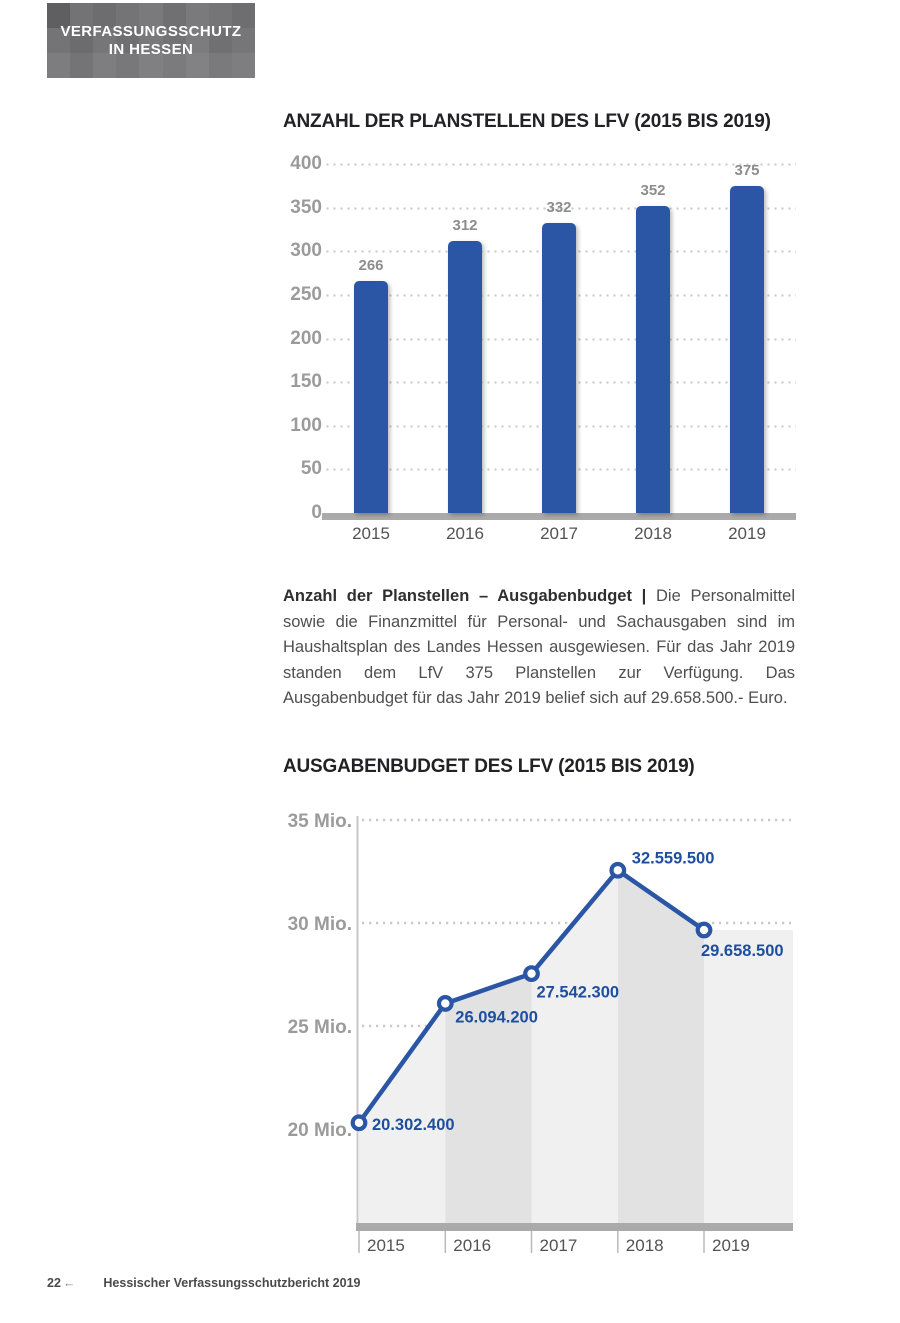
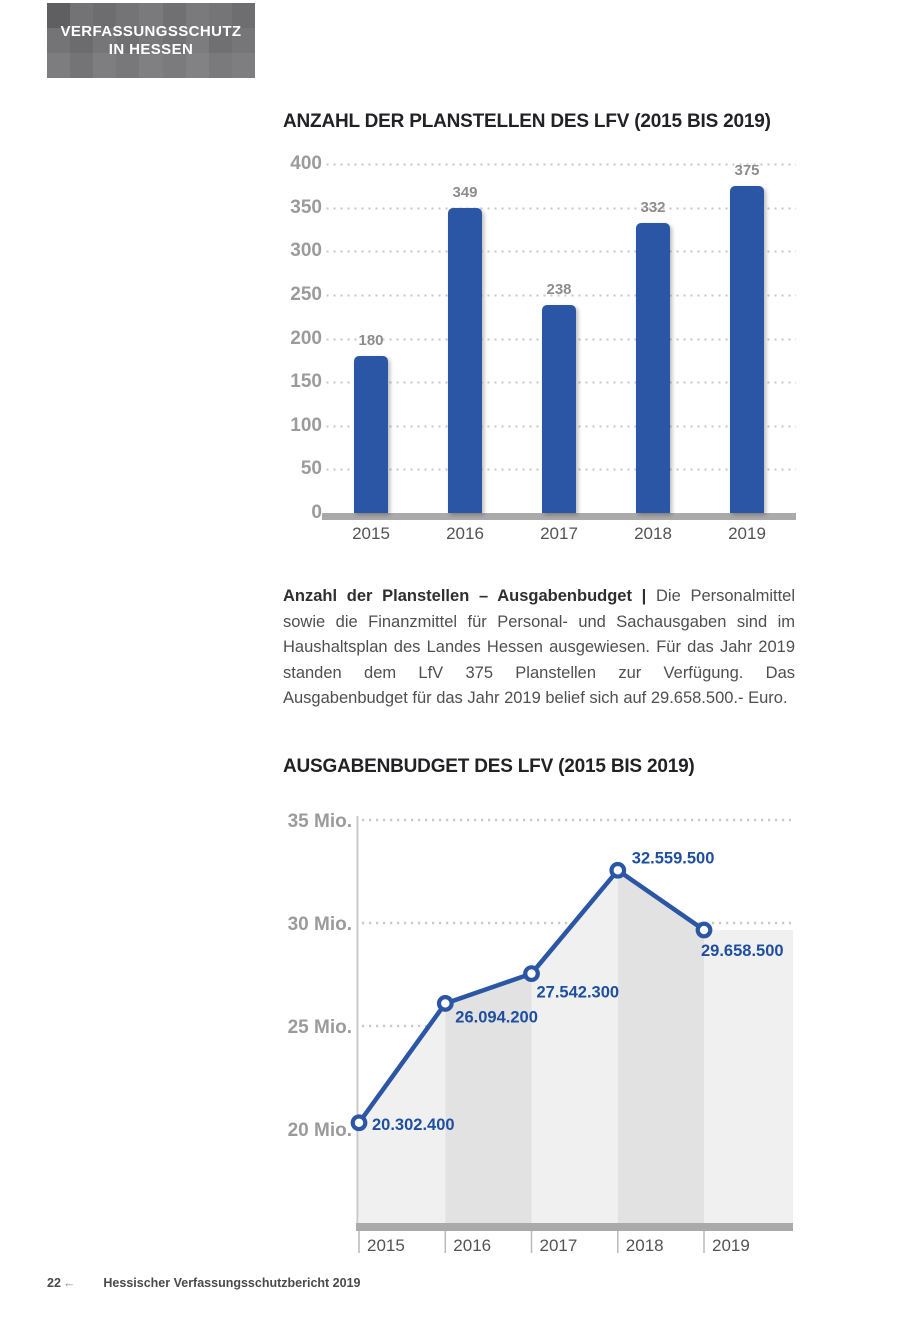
ANZAHL DER PLANSTELLEN DES LFV (2015 BIS 2019)/2015: 266 -> 180
ANZAHL DER PLANSTELLEN DES LFV (2015 BIS 2019)/2016: 312 -> 349
ANZAHL DER PLANSTELLEN DES LFV (2015 BIS 2019)/2017: 332 -> 238
ANZAHL DER PLANSTELLEN DES LFV (2015 BIS 2019)/2018: 352 -> 332
